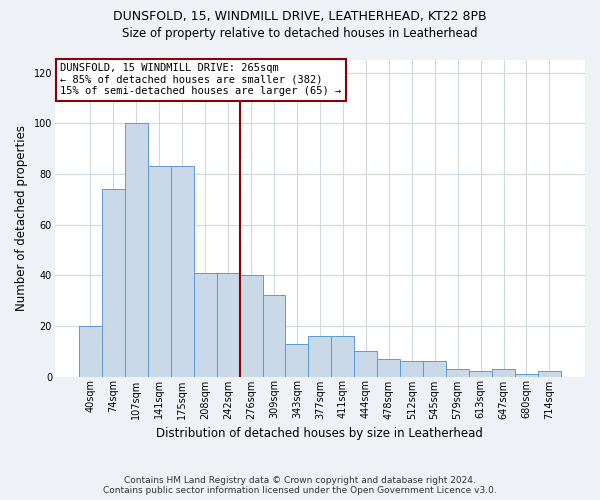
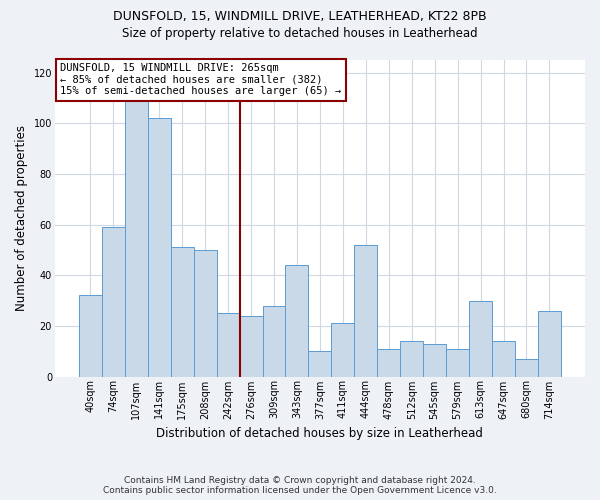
40sqm: 20 -> 32
74sqm: 74 -> 59
107sqm: 100 -> 109
141sqm: 83 -> 102
175sqm: 83 -> 51
208sqm: 41 -> 50
242sqm: 41 -> 25
276sqm: 40 -> 24
309sqm: 32 -> 28
343sqm: 13 -> 44
377sqm: 16 -> 10
411sqm: 16 -> 21
444sqm: 10 -> 52
478sqm: 7 -> 11
512sqm: 6 -> 14
545sqm: 6 -> 13
579sqm: 3 -> 11
613sqm: 2 -> 30
647sqm: 3 -> 14
680sqm: 1 -> 7
714sqm: 2 -> 26
